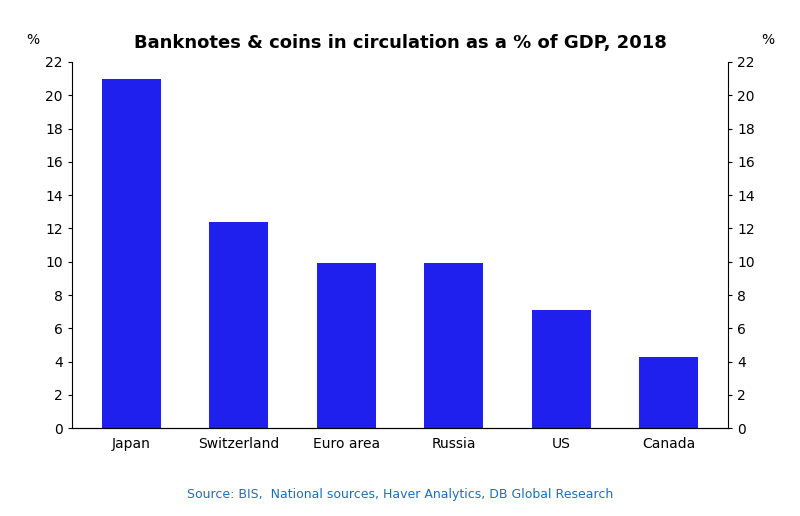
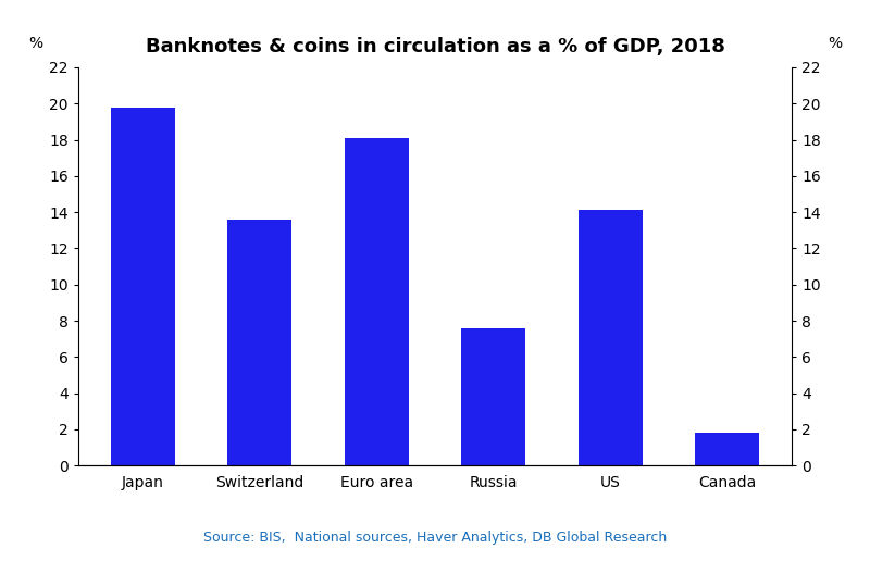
Japan: 21.0 -> 19.8
Switzerland: 12.4 -> 13.6
Euro area: 9.9 -> 18.1
Russia: 9.9 -> 7.6
US: 7.1 -> 14.1
Canada: 4.3 -> 1.8
